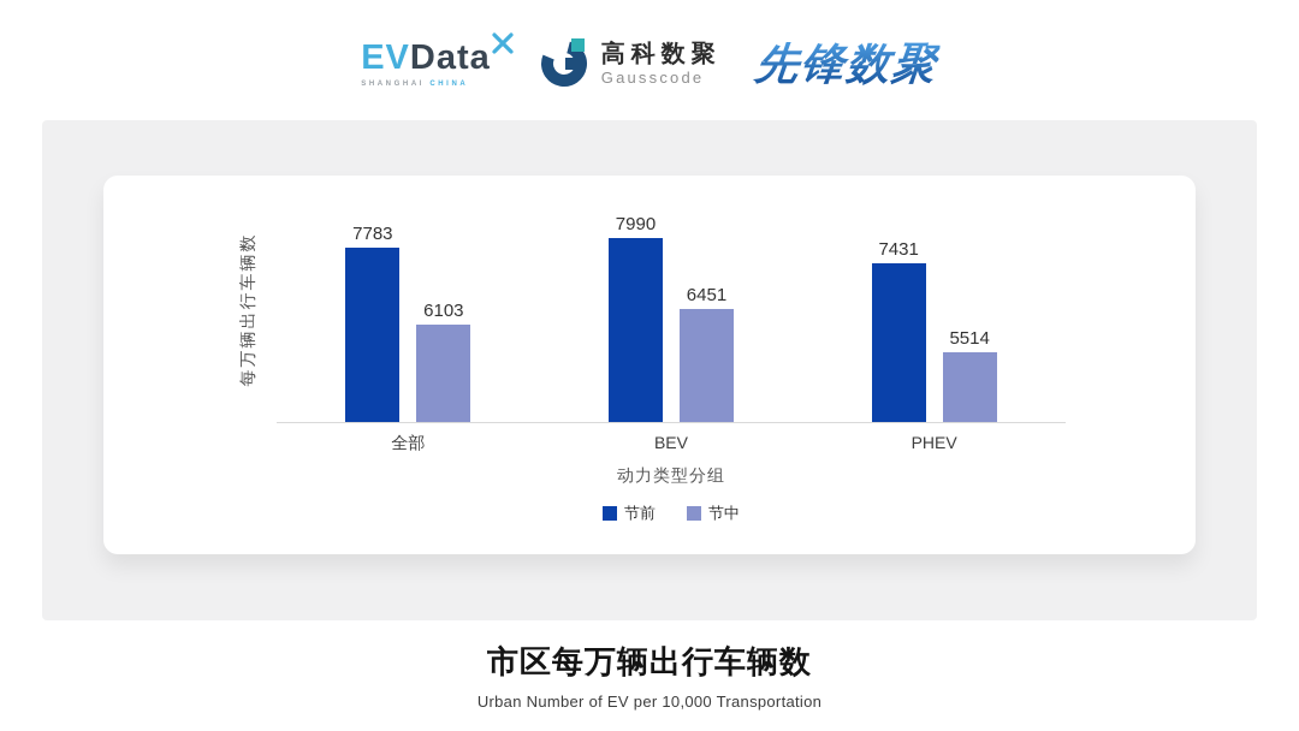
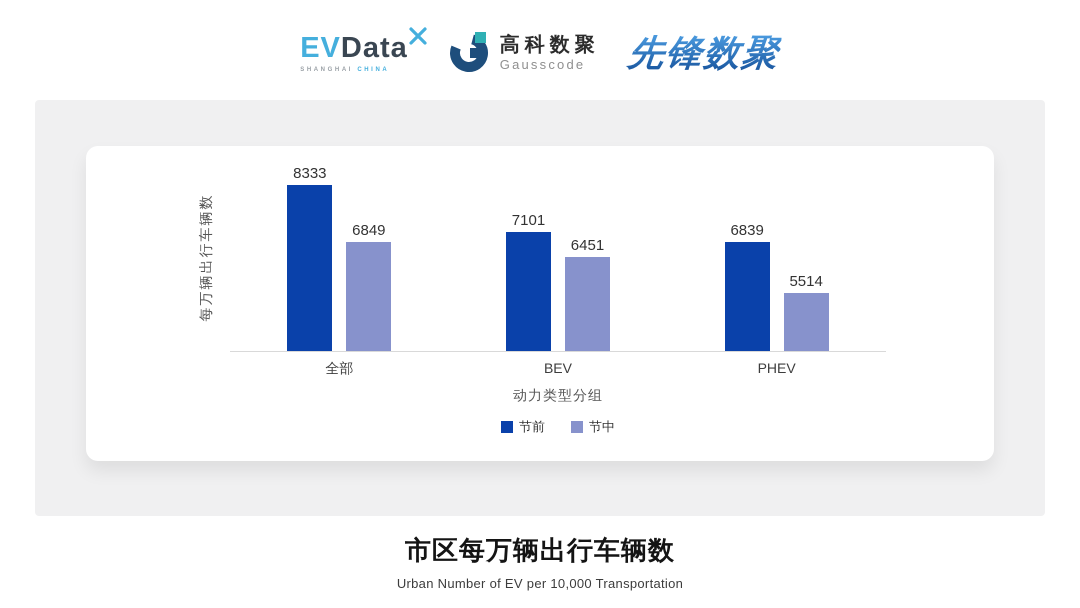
节前/全部: 7783 -> 8333
节中/全部: 6103 -> 6849
节前/BEV: 7990 -> 7101
节前/PHEV: 7431 -> 6839
